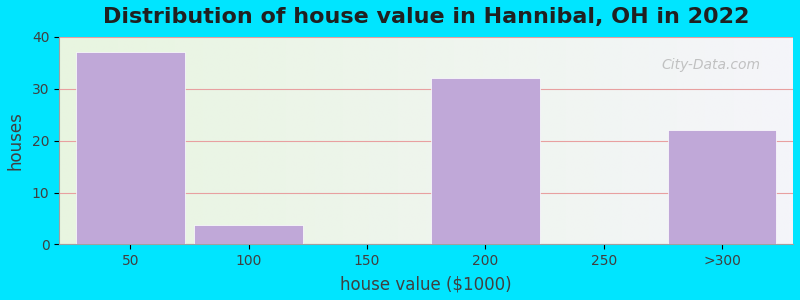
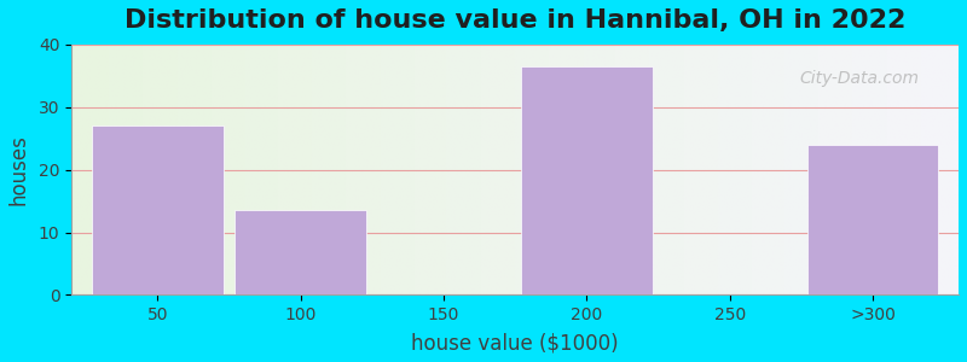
50: 37.0 -> 27.0
100: 3.8 -> 13.5
200: 32.0 -> 36.5
>300: 22.0 -> 24.0
